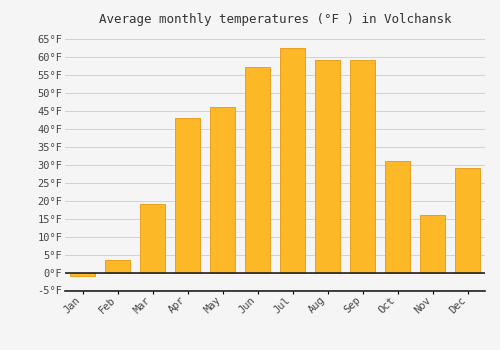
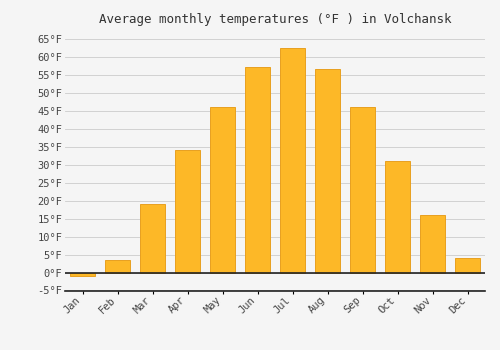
Apr: 43.0°F -> 34.0°F
Aug: 59.0°F -> 56.5°F
Sep: 59.0°F -> 46.0°F
Dec: 29.0°F -> 4.0°F
